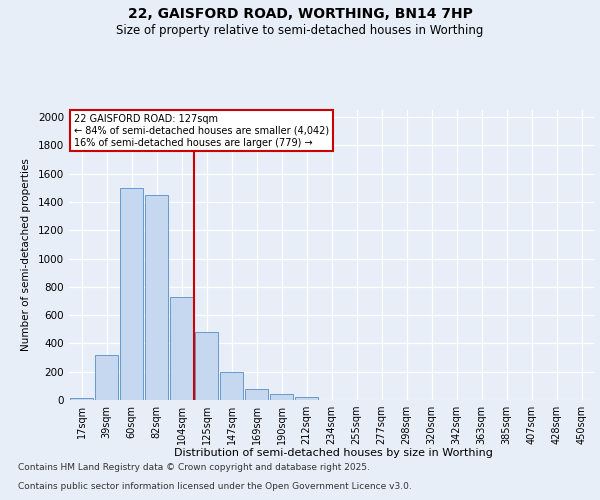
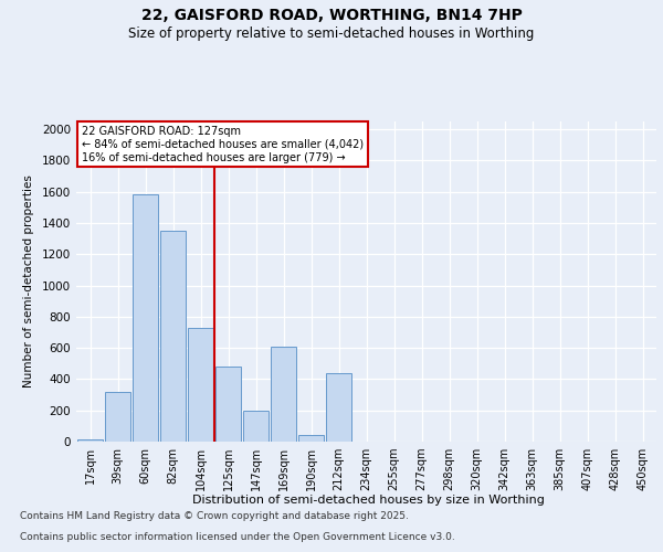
60sqm: 1500 -> 1580
82sqm: 1450 -> 1350
169sqm: 80 -> 610
212sqm: 20 -> 440
